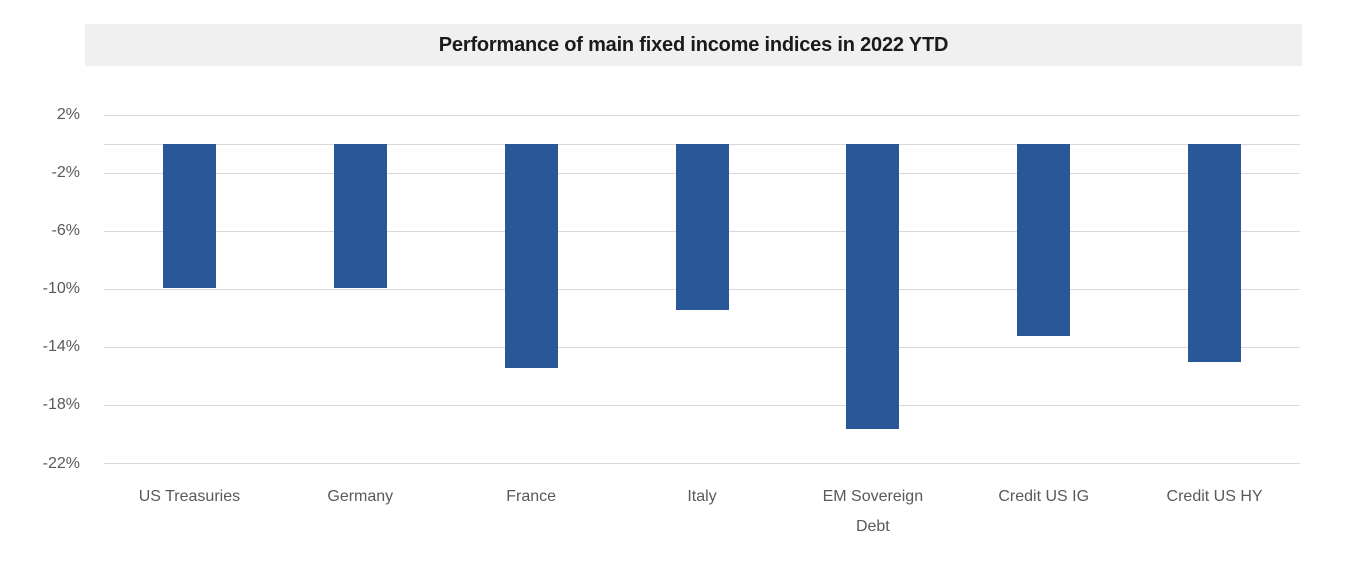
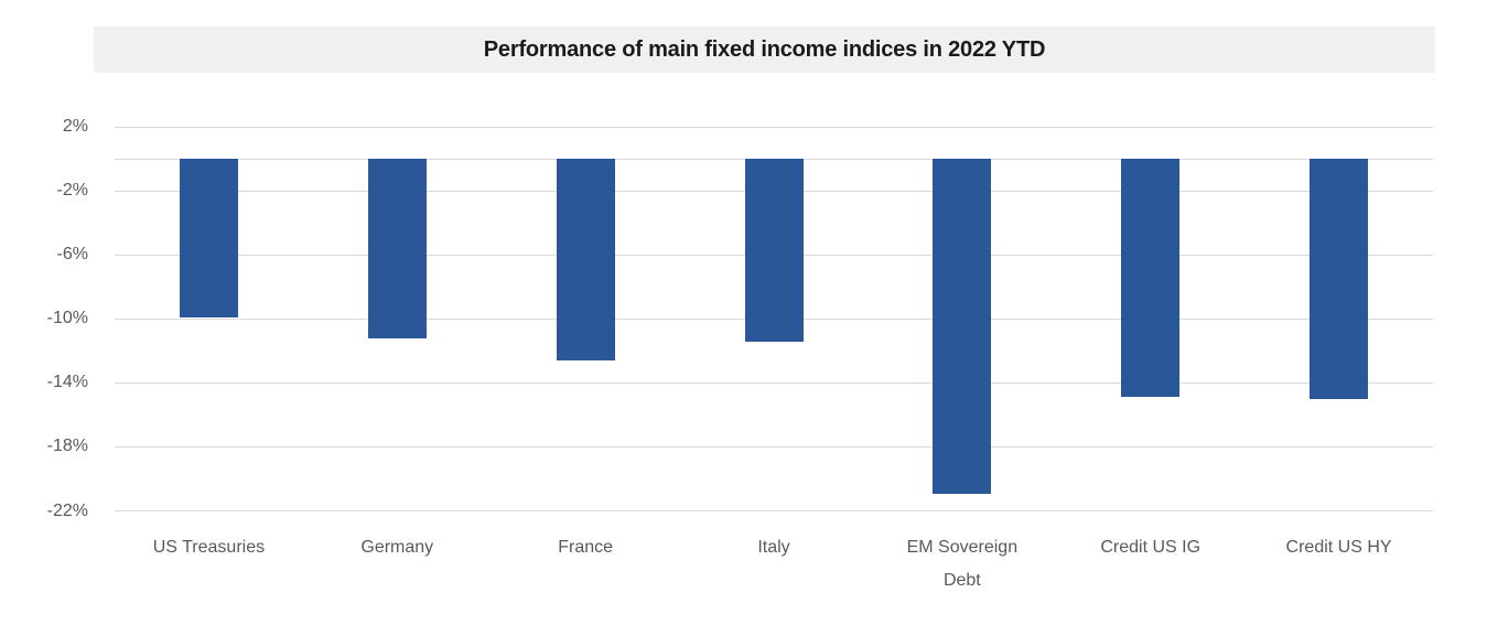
Germany: -9.9% -> -11.2%
France: -15.4% -> -12.6%
EM Sovereign Debt: -19.6% -> -20.9%
Credit US IG: -13.2% -> -14.9%
